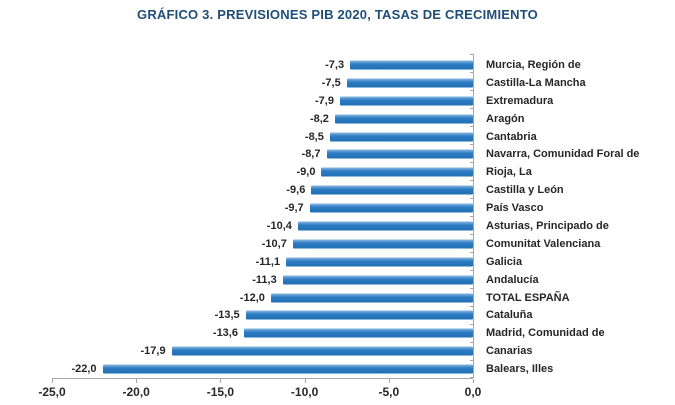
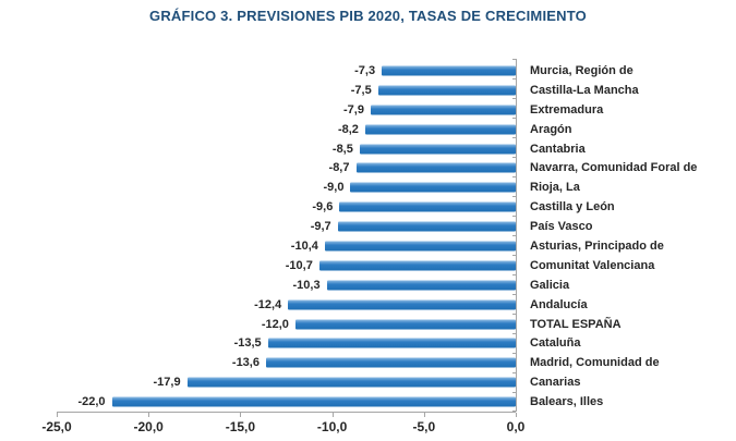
Galicia: -11,1 -> -10,3
Andalucía: -11,3 -> -12,4
